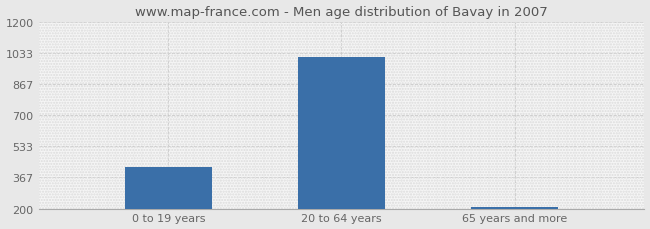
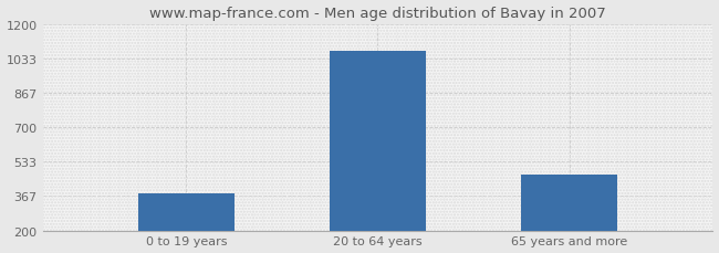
0 to 19 years: 420 -> 380
20 to 64 years: 1010 -> 1070
65 years and more: 210 -> 470
